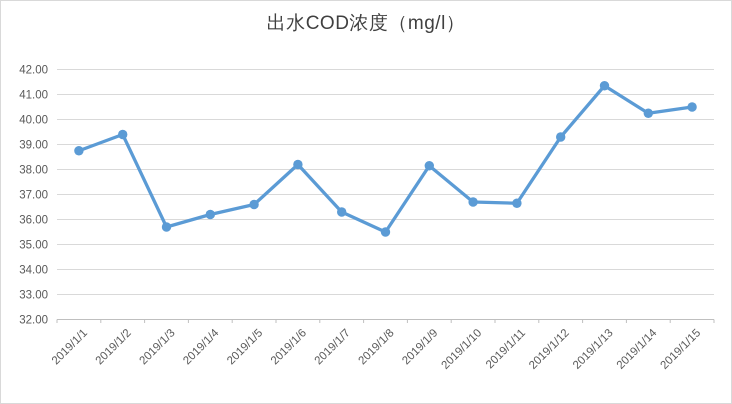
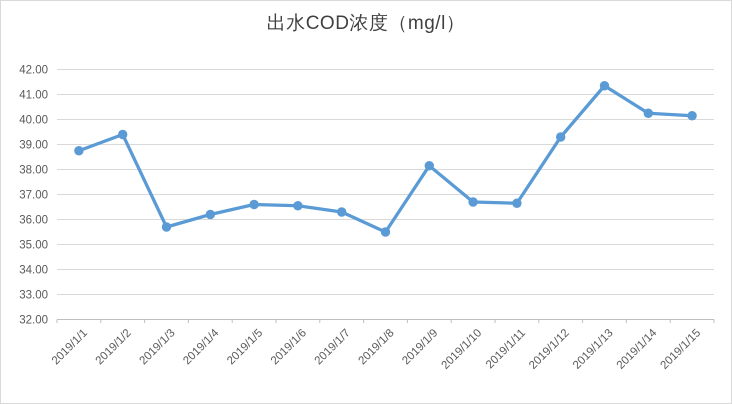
2019/1/6: 38.2 -> 36.5
2019/1/15: 40.5 -> 40.1
